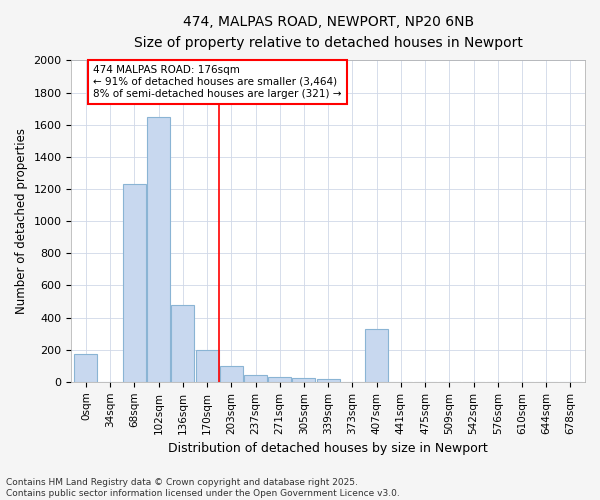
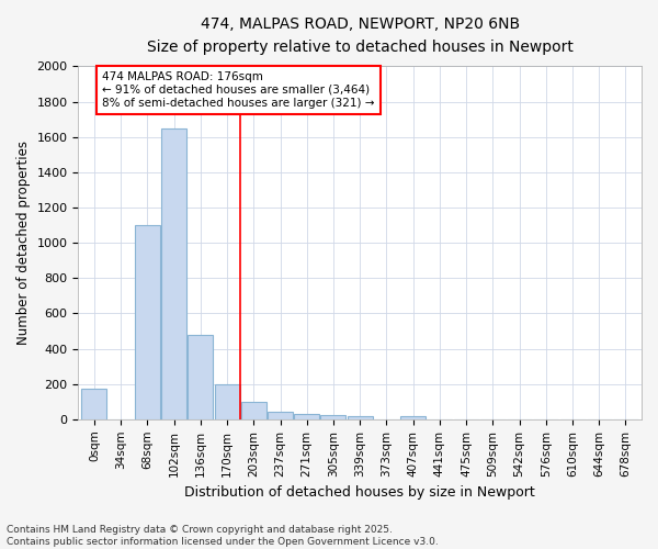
68sqm: 1230 -> 1100
407sqm: 330 -> 20
